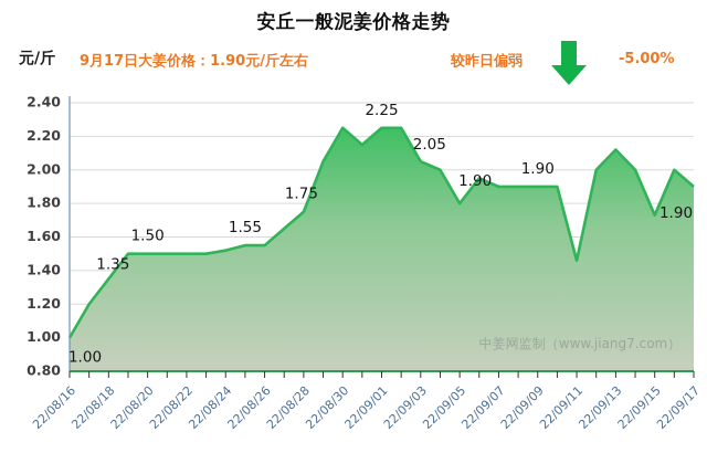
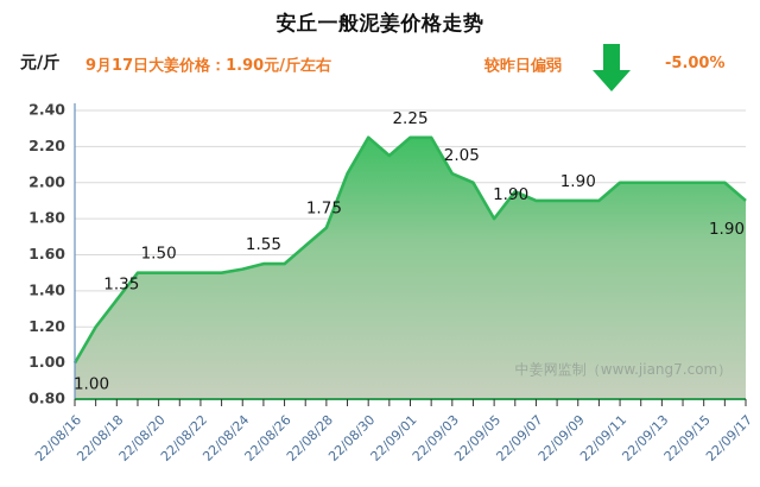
22/09/11: 1.46 -> 2.00
22/09/13: 2.12 -> 2.00
22/09/15: 1.73 -> 2.00
